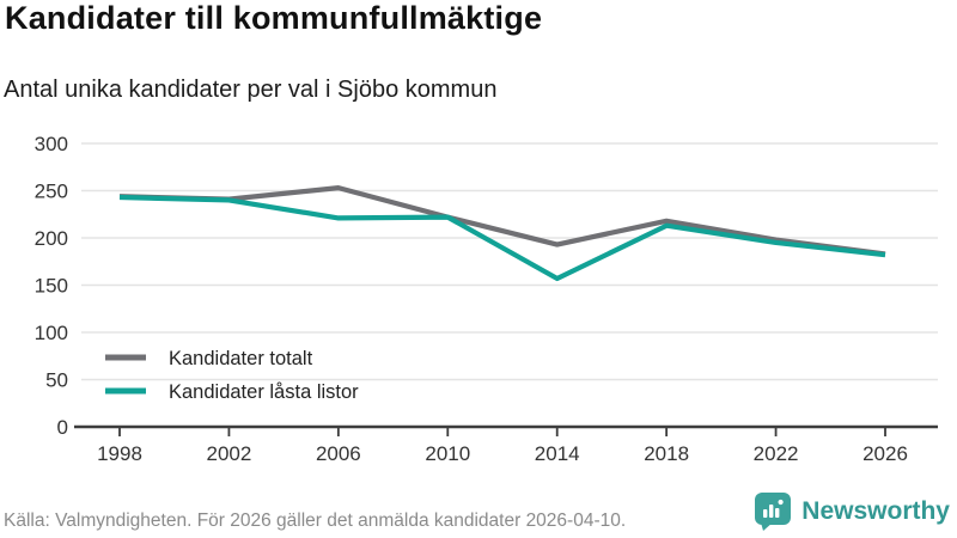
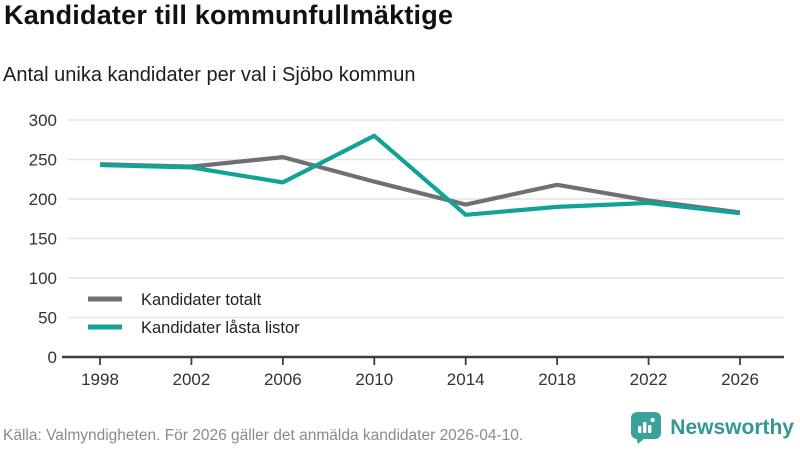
Kandidater låsta listor/2010: 220 -> 280
Kandidater låsta listor/2014: 160 -> 180
Kandidater låsta listor/2018: 210 -> 190
